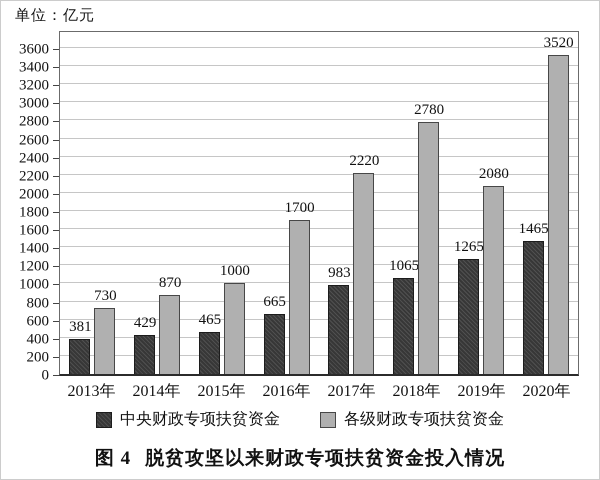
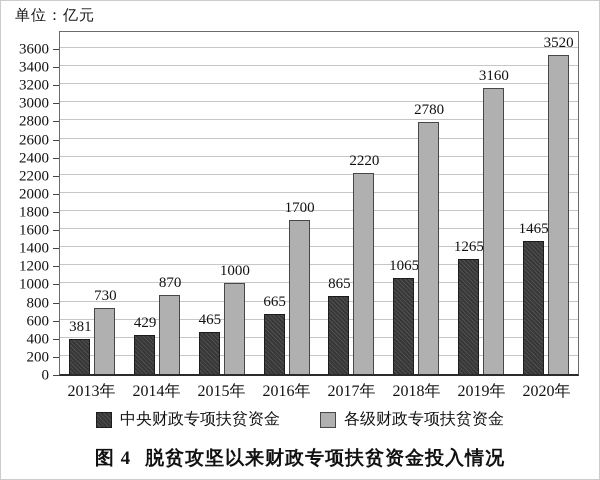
中央财政专项扶贫资金/2017年: 983 -> 865
各级财政专项扶贫资金/2019年: 2080 -> 3160
